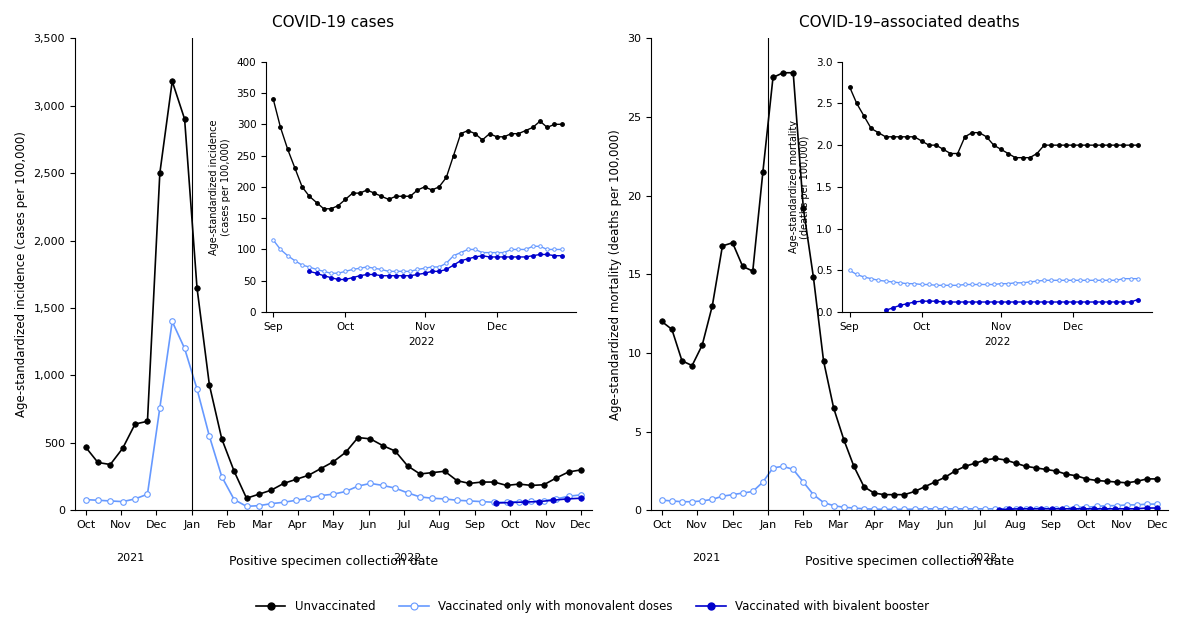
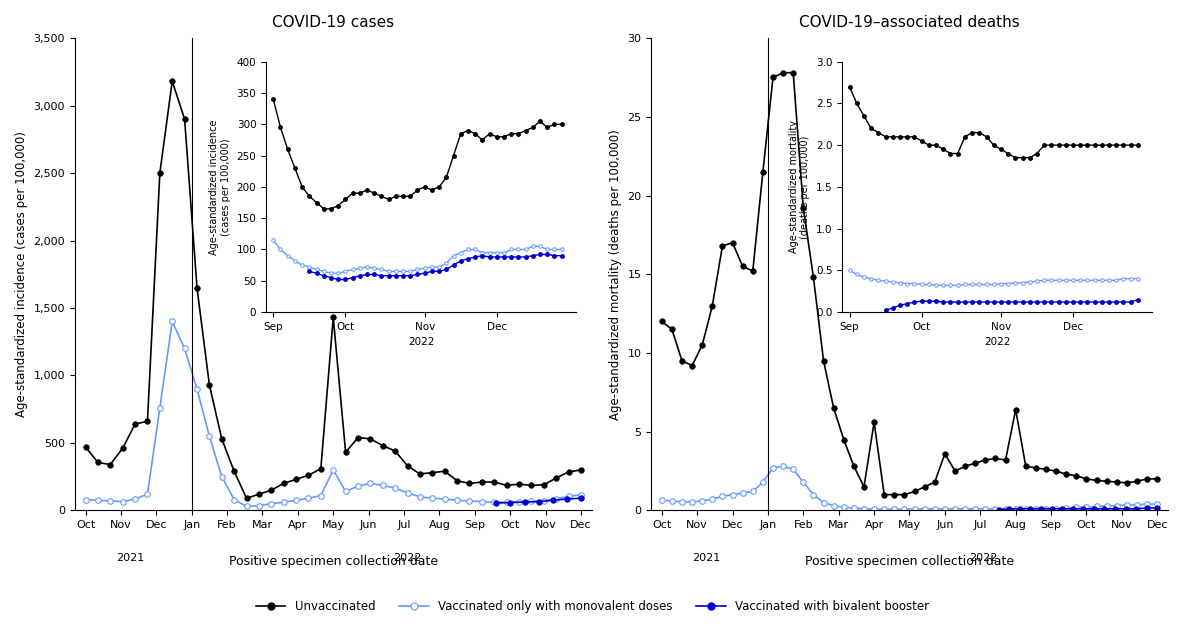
COVID-19 cases/Unvaccinated/May: 360 -> 1,430
COVID-19 cases/Vaccinated only with monovalent doses/May: 120 -> 300
COVID-19–associated deaths/Unvaccinated/Apr: 1.1 -> 5.6
COVID-19–associated deaths/Unvaccinated/Jun: 2.1 -> 3.6
COVID-19–associated deaths/Unvaccinated/Aug: 3.0 -> 6.4
